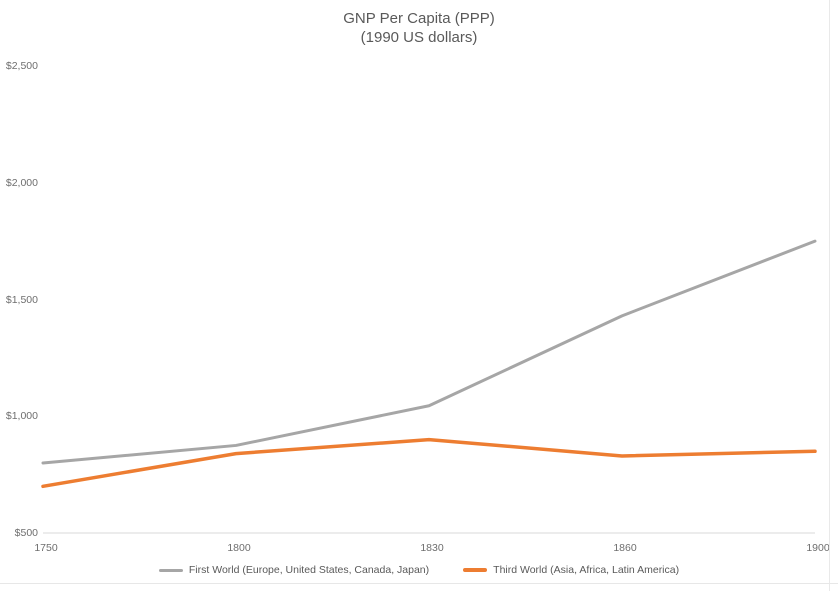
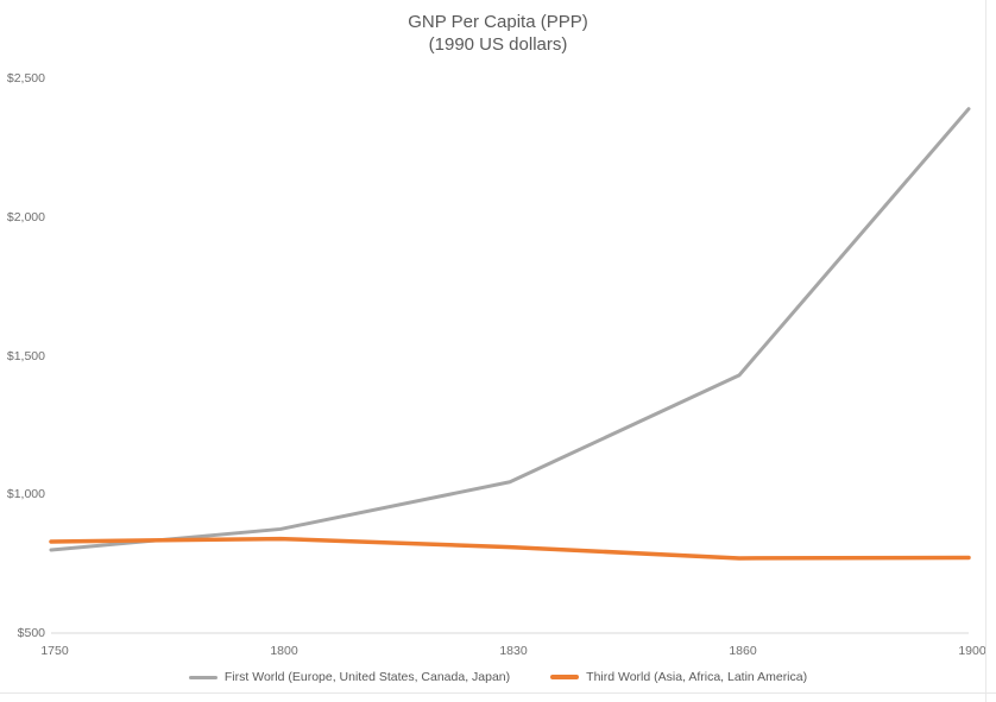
Third World (Asia, Africa, Latin America)/1750: $700 -> $830
Third World (Asia, Africa, Latin America)/1830: $900 -> $810
Third World (Asia, Africa, Latin America)/1860: $830 -> $770
First World (Europe, United States, Canada, Japan)/1900: $1750 -> $2390
Third World (Asia, Africa, Latin America)/1900: $850 -> $770
